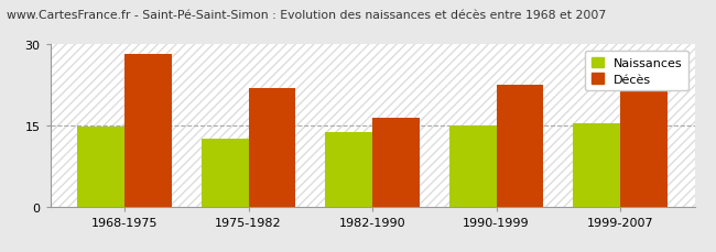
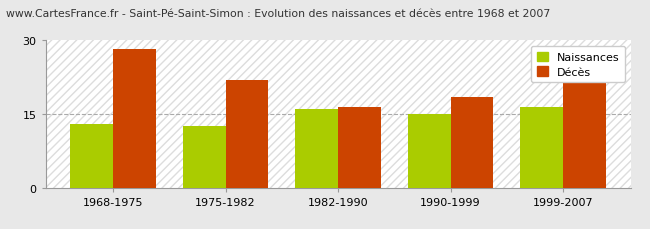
Naissances/1968-1975: 14.7 -> 13.0
Naissances/1982-1990: 13.8 -> 16.0
Décès/1990-1999: 22.5 -> 18.5
Naissances/1999-2007: 15.4 -> 16.5
